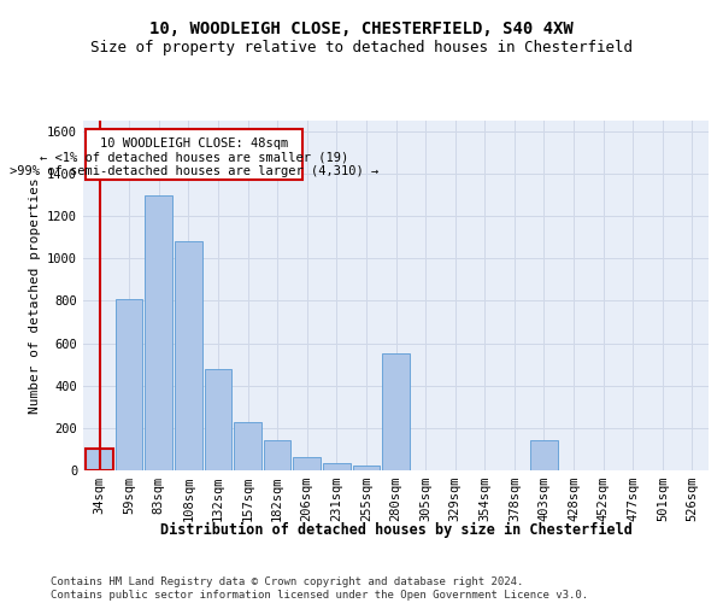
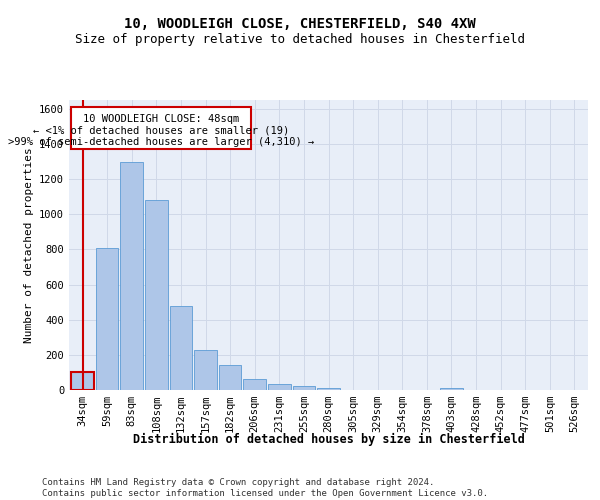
280sqm: 550 -> 10
403sqm: 140 -> 10
